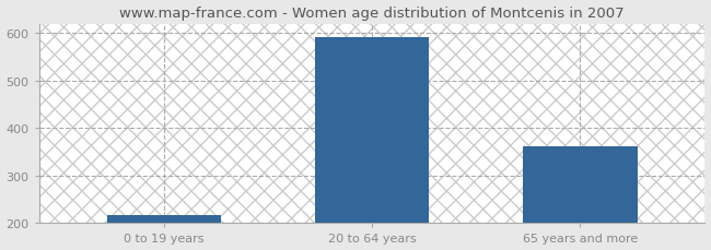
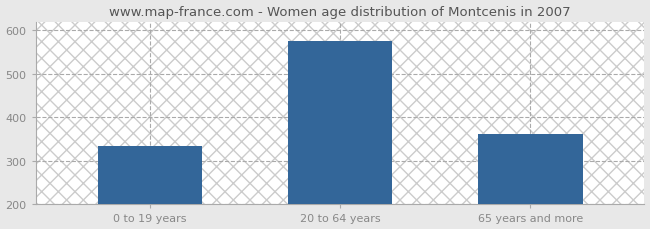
0 to 19 years: 218 -> 335
20 to 64 years: 591 -> 575
